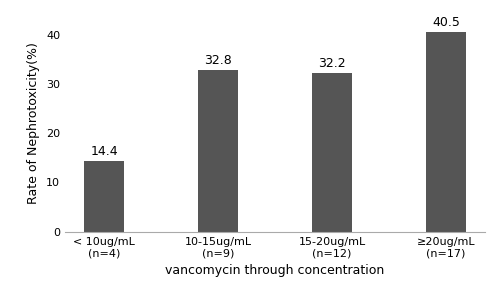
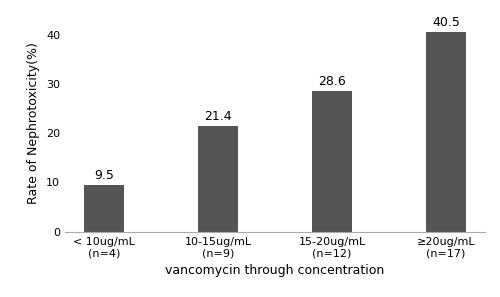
< 10ug/mL (n=4): 14.4 -> 9.5
10-15ug/mL (n=9): 32.8 -> 21.4
15-20ug/mL (n=12): 32.2 -> 28.6
